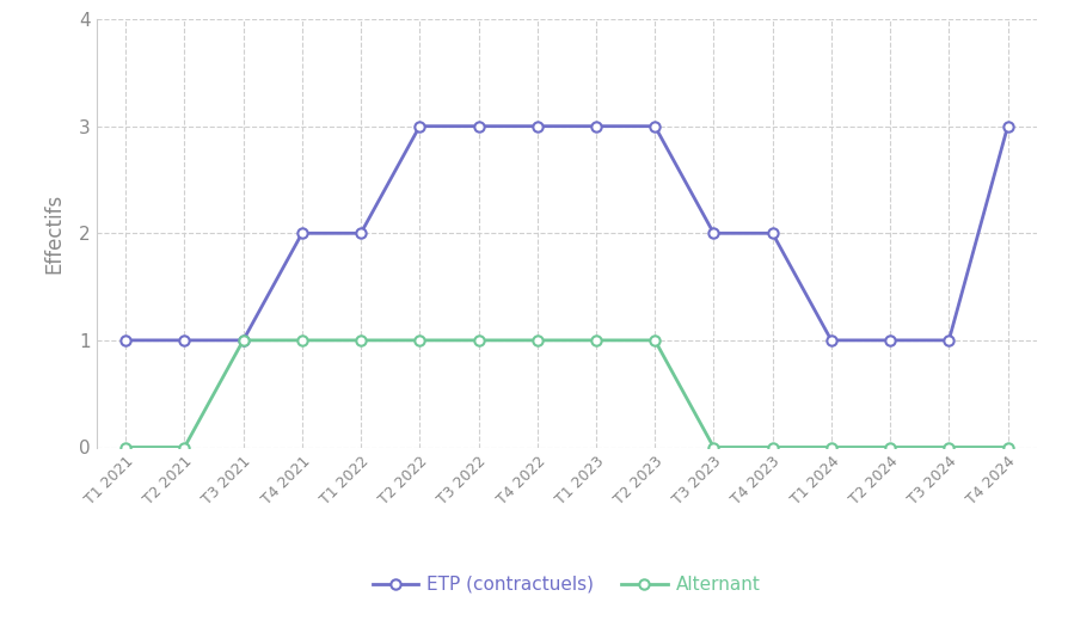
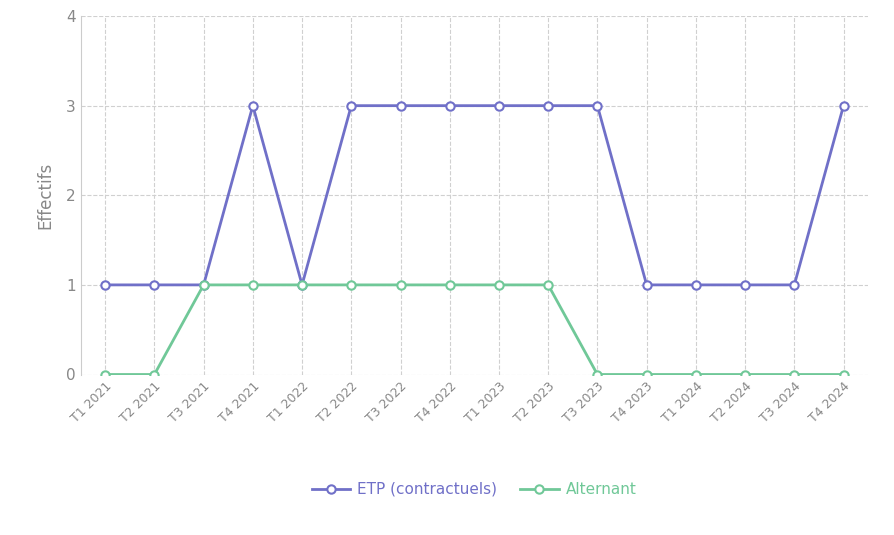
ETP (contractuels)/T4 2021: 2 -> 3
ETP (contractuels)/T1 2022: 2 -> 1
ETP (contractuels)/T3 2023: 2 -> 3
ETP (contractuels)/T4 2023: 2 -> 1
